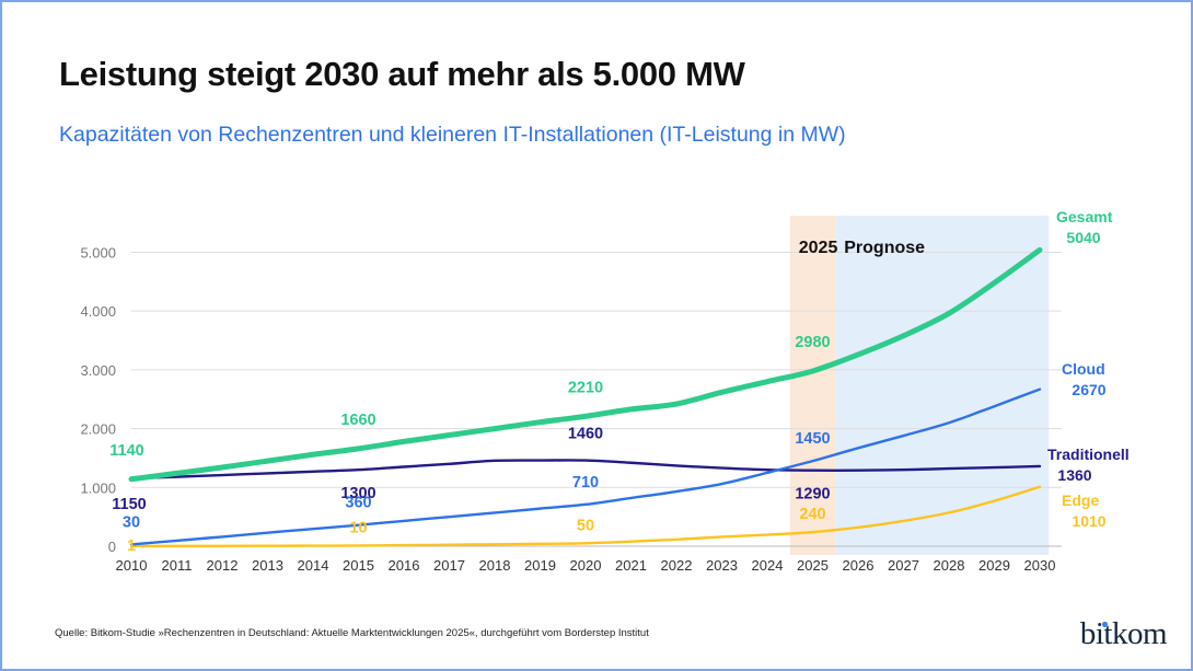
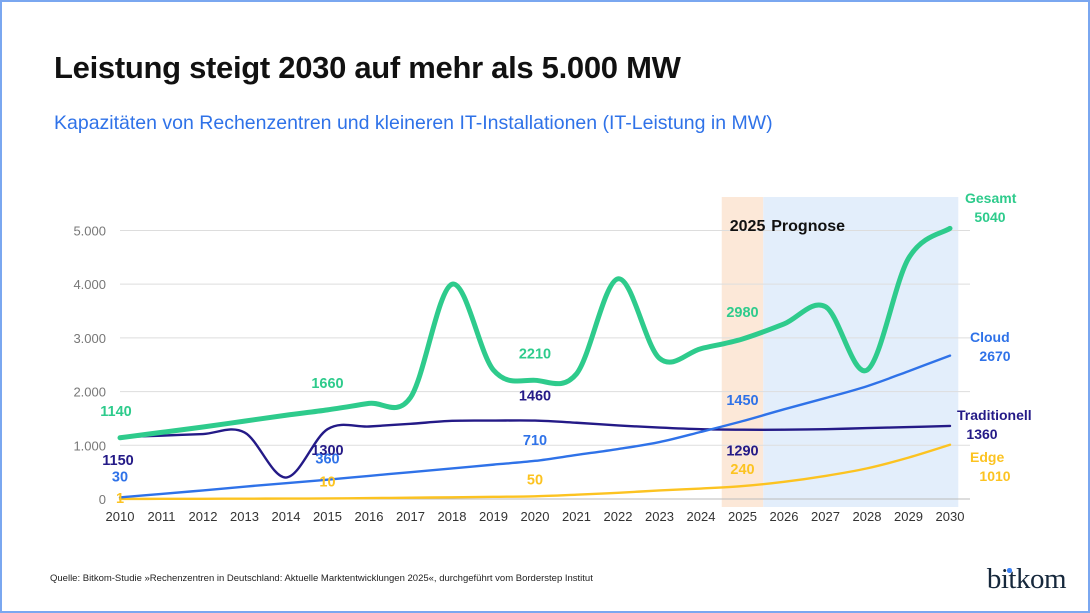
Traditionell/2014: 1300 -> 400
Gesamt/2018: 2000 -> 4000
Gesamt/2019: 2100 -> 2400
Gesamt/2022: 2400 -> 4100
Gesamt/2028: 4000 -> 2400
